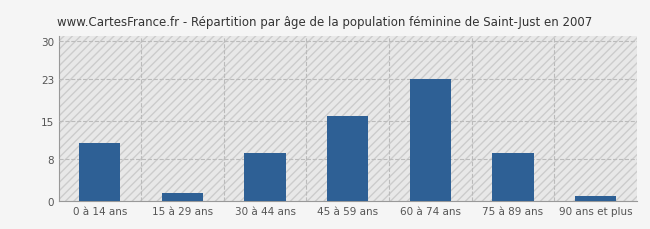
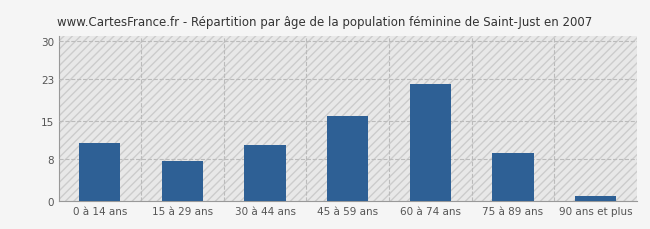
15 à 29 ans: 1.6 -> 7.5
30 à 44 ans: 9.0 -> 10.5
60 à 74 ans: 23.0 -> 22.0
